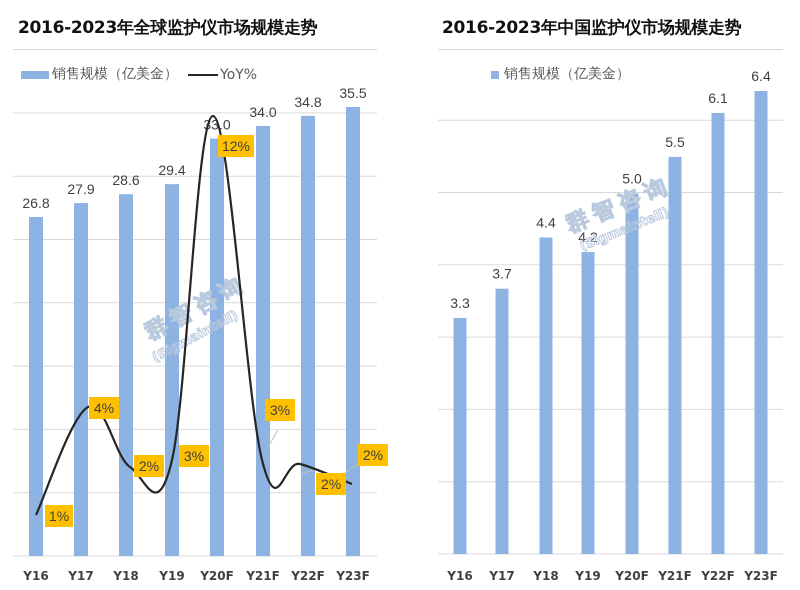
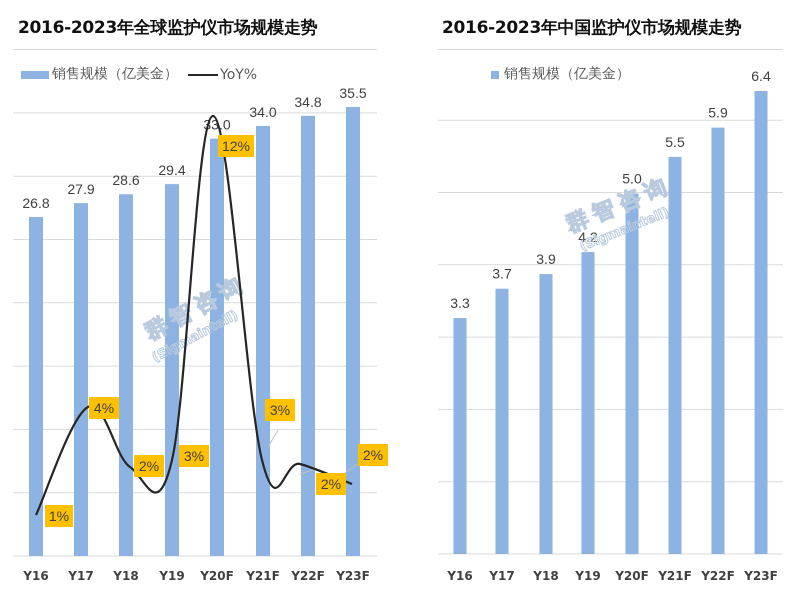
2016-2023年中国监护仪市场规模走势/Y18: 4.4 -> 3.9
2016-2023年中国监护仪市场规模走势/Y22F: 6.1 -> 5.9
